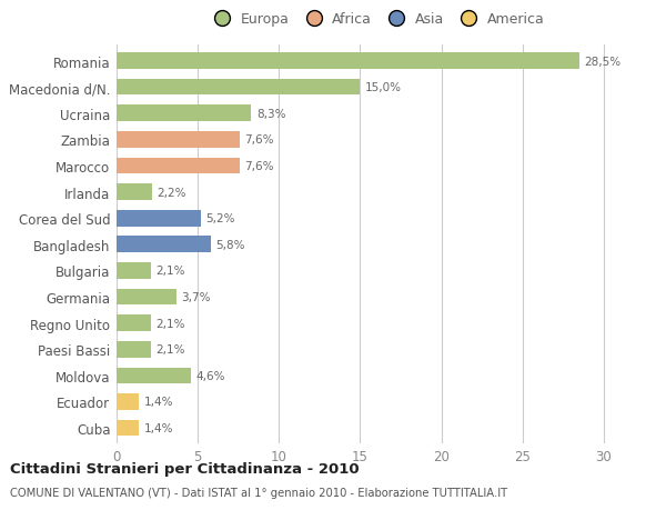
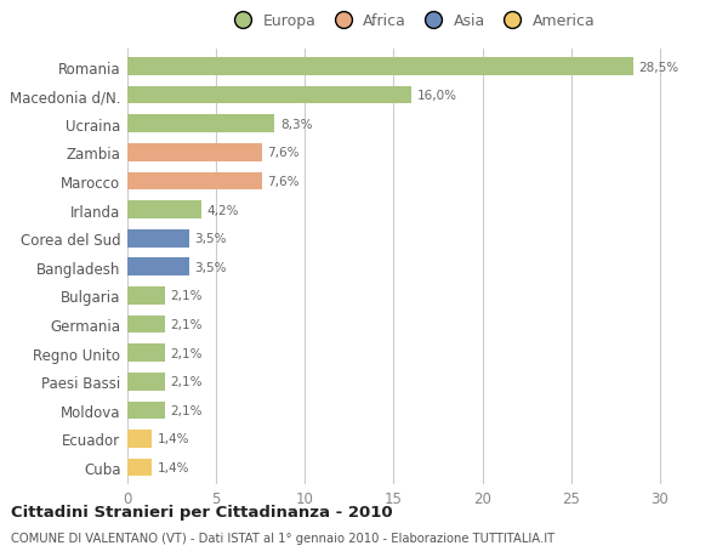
Macedonia d/N.: 15,0% -> 16,0%
Irlanda: 2,2% -> 4,2%
Corea del Sud: 5,2% -> 3,5%
Bangladesh: 5,8% -> 3,5%
Germania: 3,7% -> 2,1%
Moldova: 4,6% -> 2,1%
